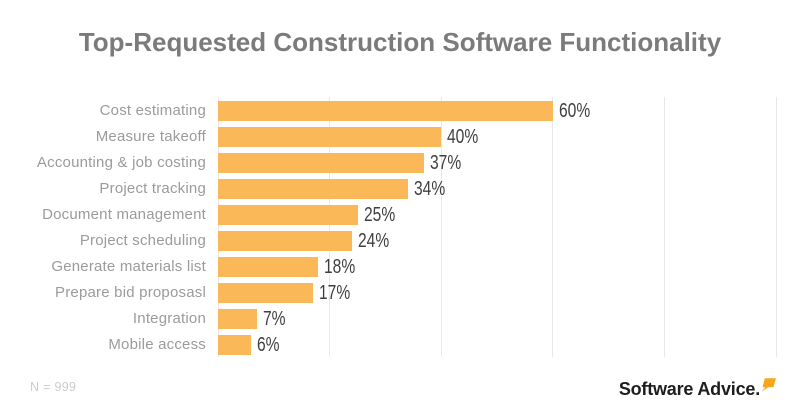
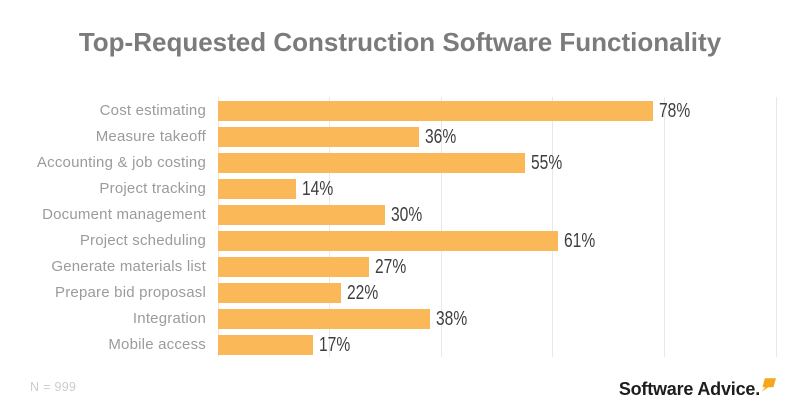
Cost estimating: 60% -> 78%
Measure takeoff: 40% -> 36%
Accounting & job costing: 37% -> 55%
Project tracking: 34% -> 14%
Document management: 25% -> 30%
Project scheduling: 24% -> 61%
Generate materials list: 18% -> 27%
Prepare bid proposasl: 17% -> 22%
Integration: 7% -> 38%
Mobile access: 6% -> 17%
